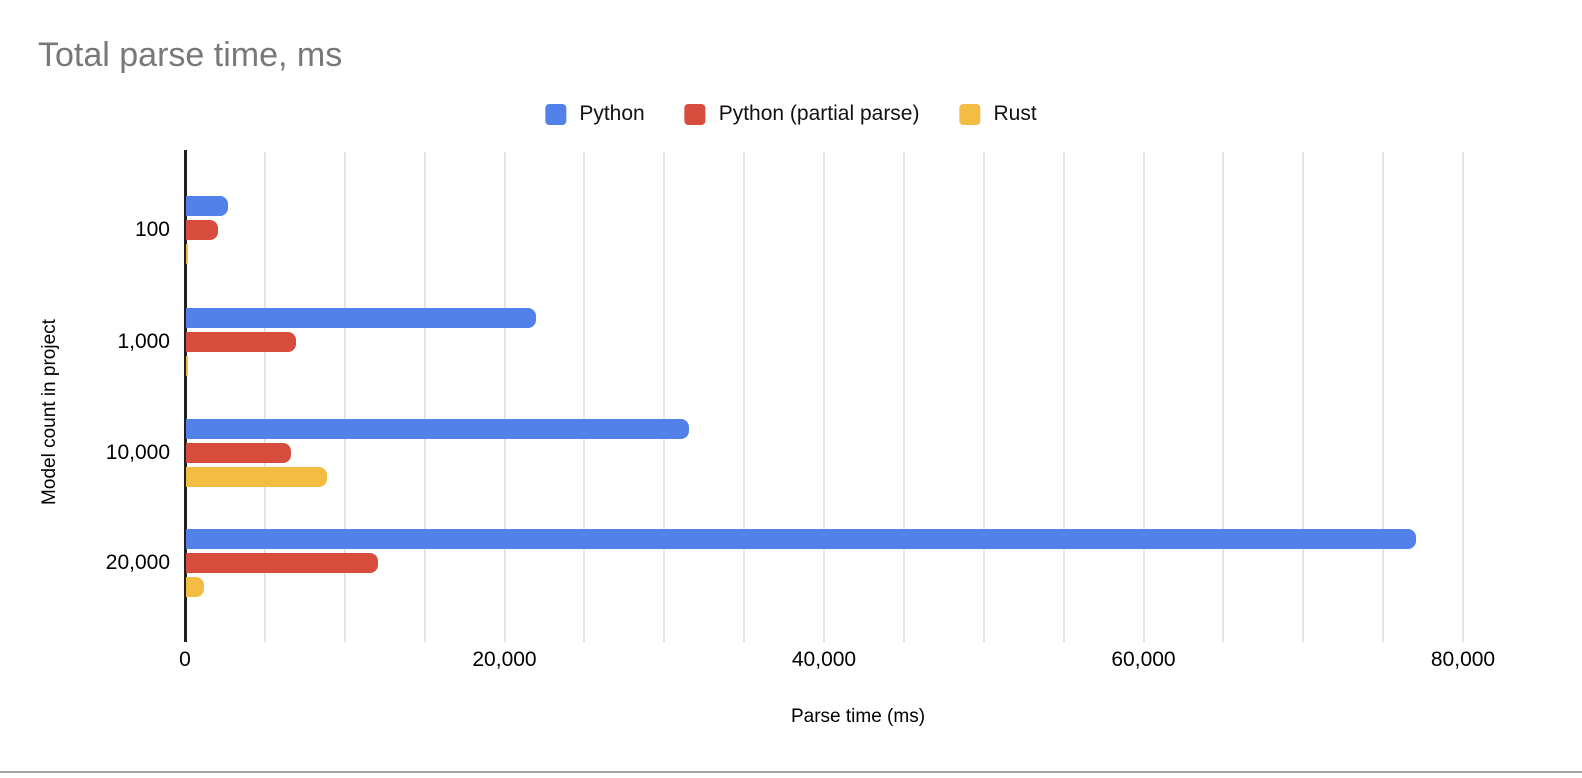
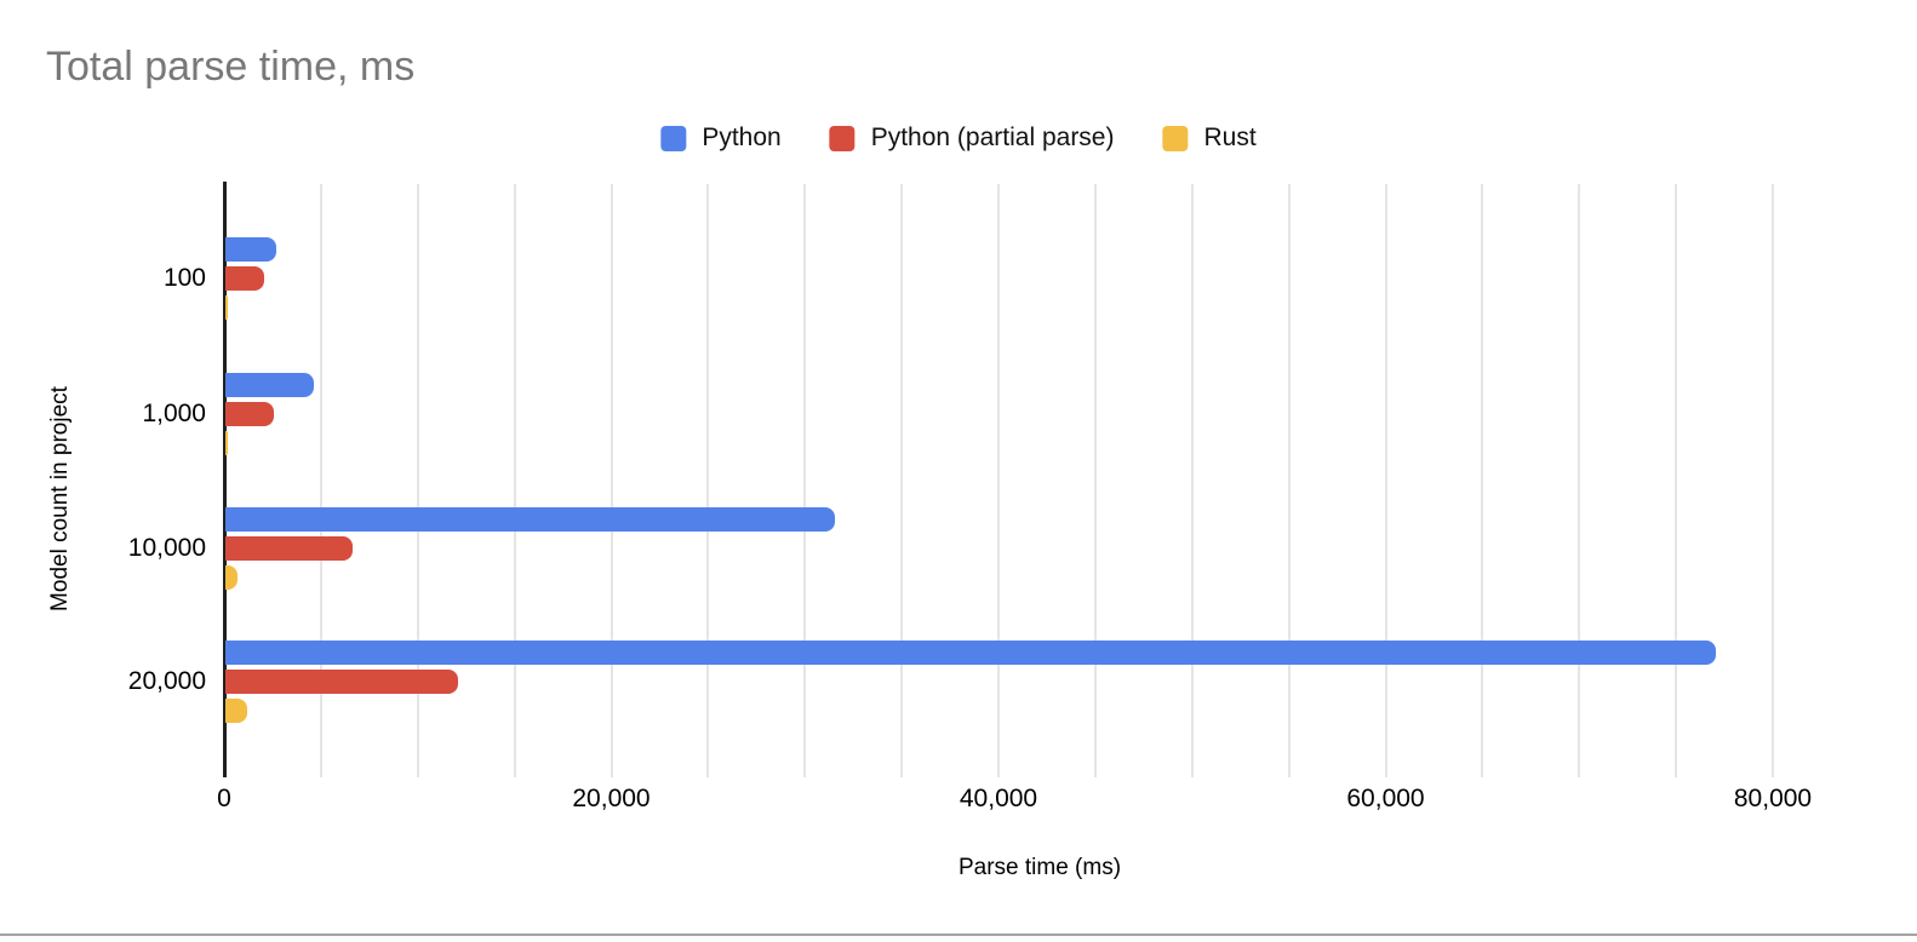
Python/1,000: 21900 -> 4600
Python (partial parse)/1,000: 6900 -> 2500
Rust/10,000: 8800 -> 600
